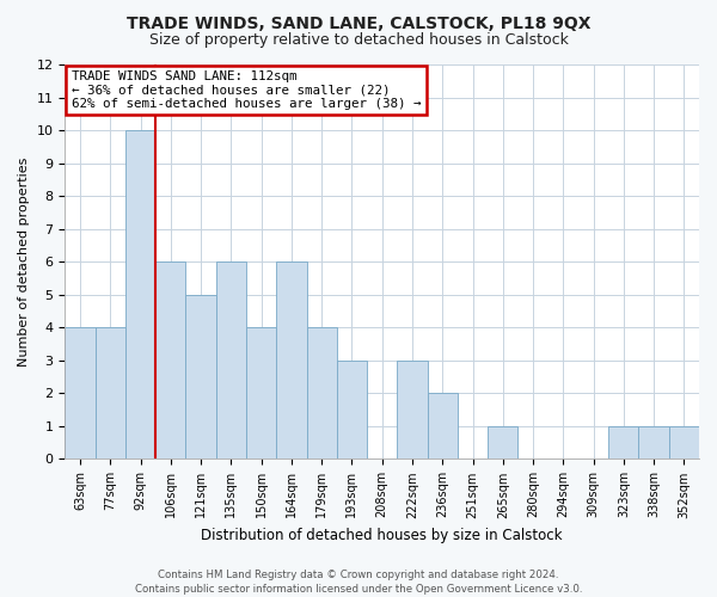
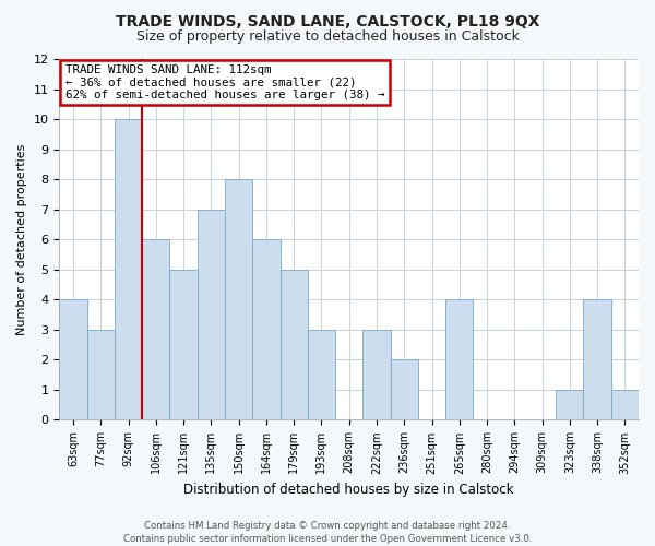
77sqm: 4 -> 3
135sqm: 6 -> 7
150sqm: 4 -> 8
179sqm: 4 -> 5
265sqm: 1 -> 4
338sqm: 1 -> 4
